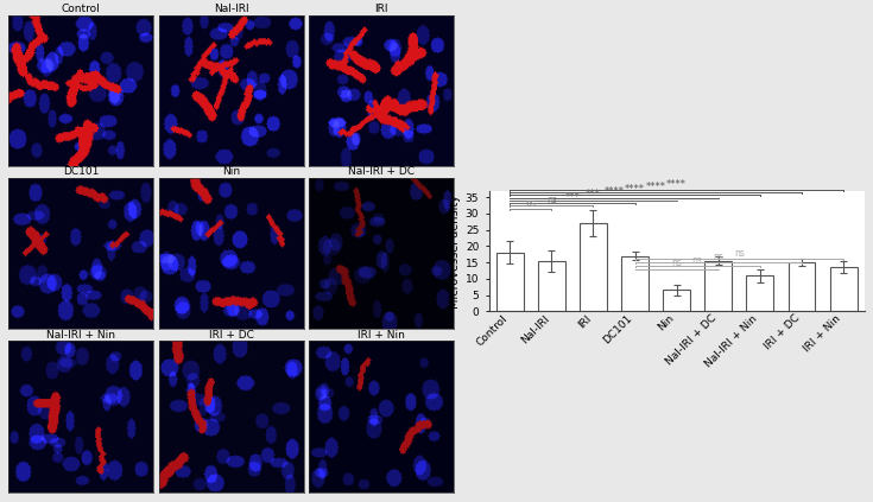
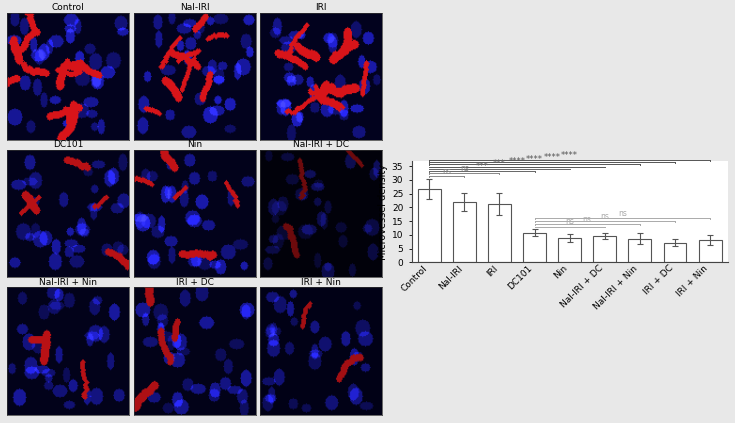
Control: 18.0 -> 26.7
Nal-IRI: 15.5 -> 22.0
IRI: 27.0 -> 21.3
DC101: 17.0 -> 10.8
Nin: 6.5 -> 8.8
Nal-IRI + DC: 15.5 -> 9.5
Nal-IRI + Nin: 11.0 -> 8.5
IRI + DC: 15.0 -> 7.2
IRI + Nin: 13.5 -> 8.0
